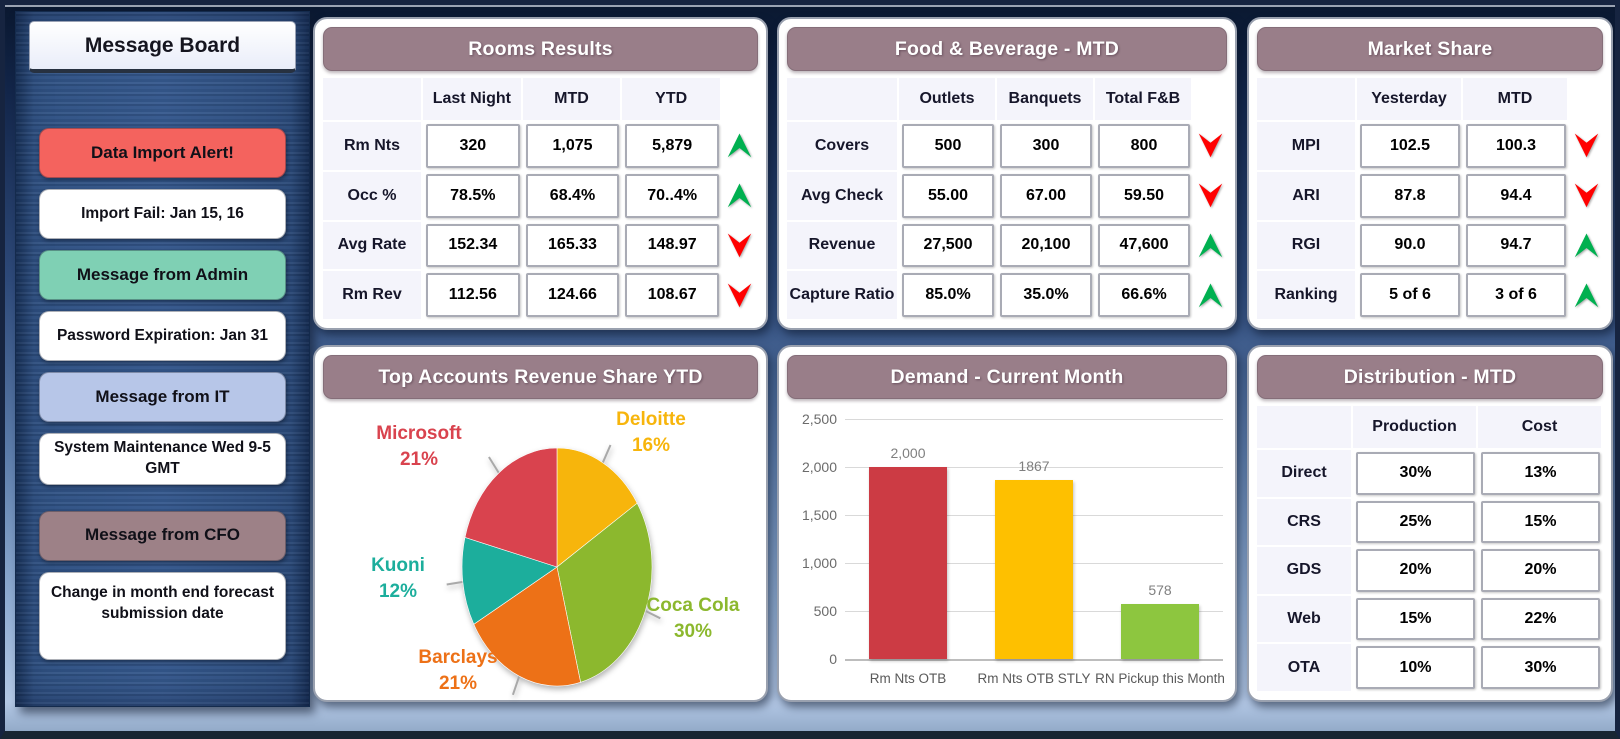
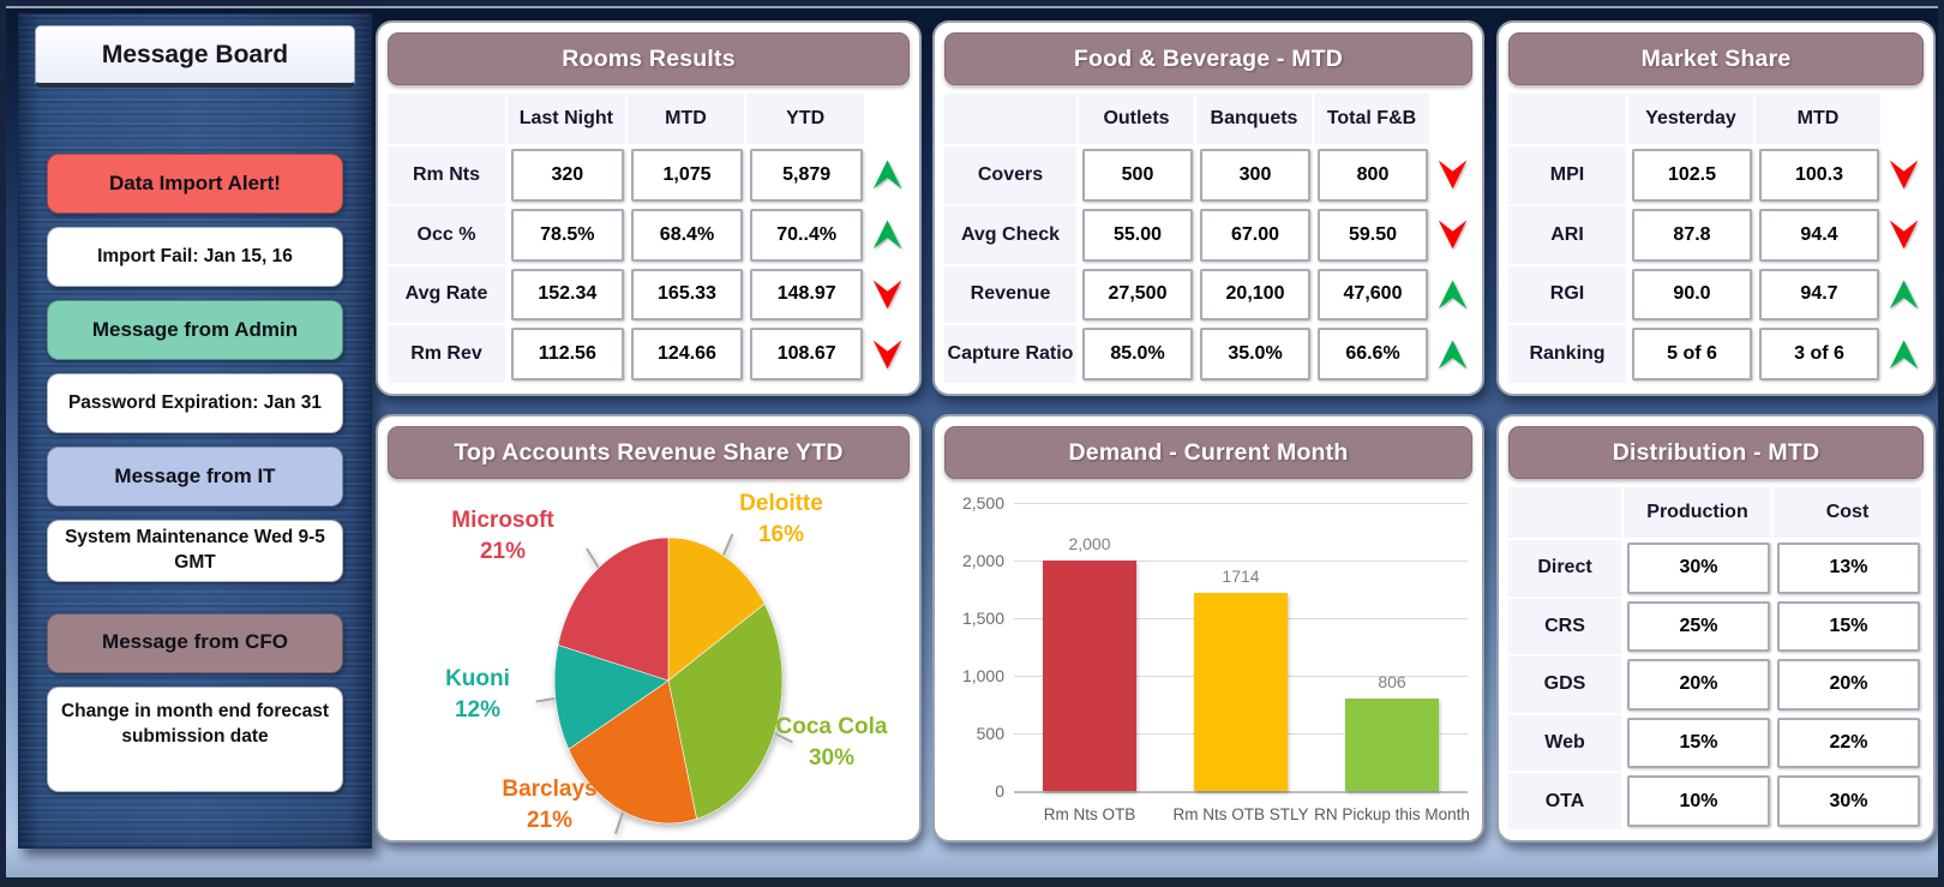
Demand - Current Month/Rm Nts OTB STLY: 1867 -> 1714
Demand - Current Month/RN Pickup this Month: 578 -> 806
